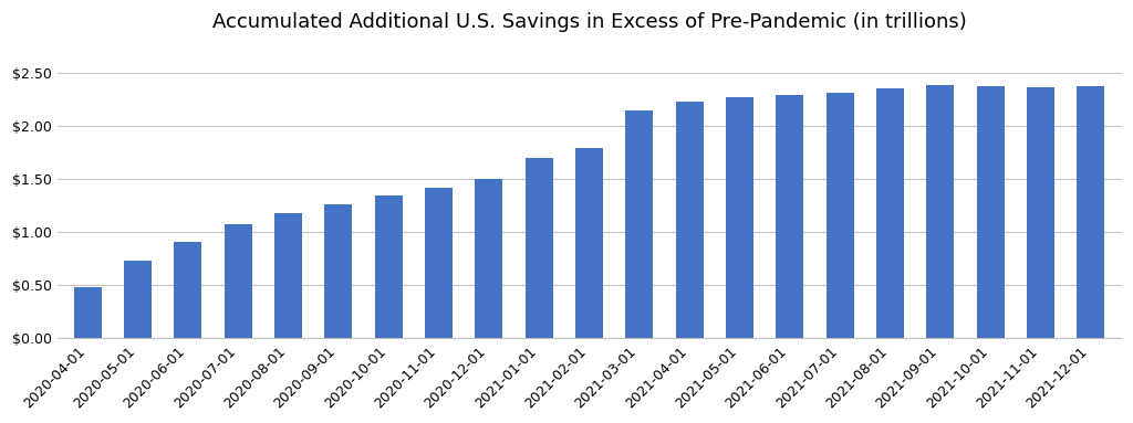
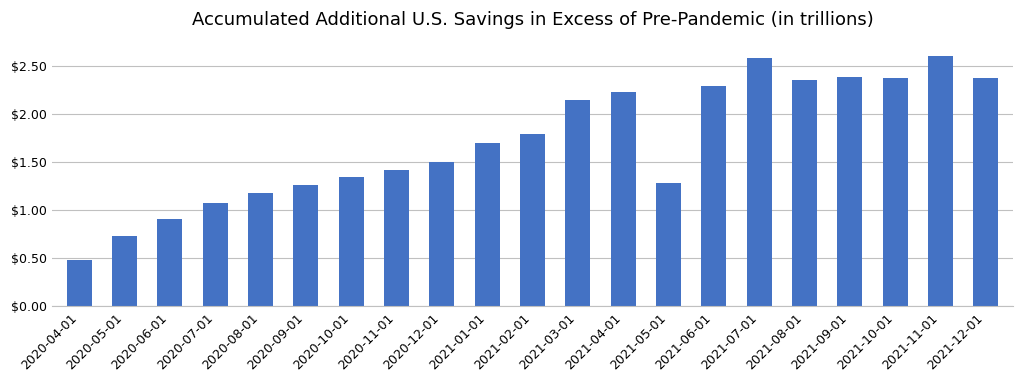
2021-05-01: $2.27 -> $1.28
2021-07-01: $2.31 -> $2.58
2021-11-01: $2.36 -> $2.60
